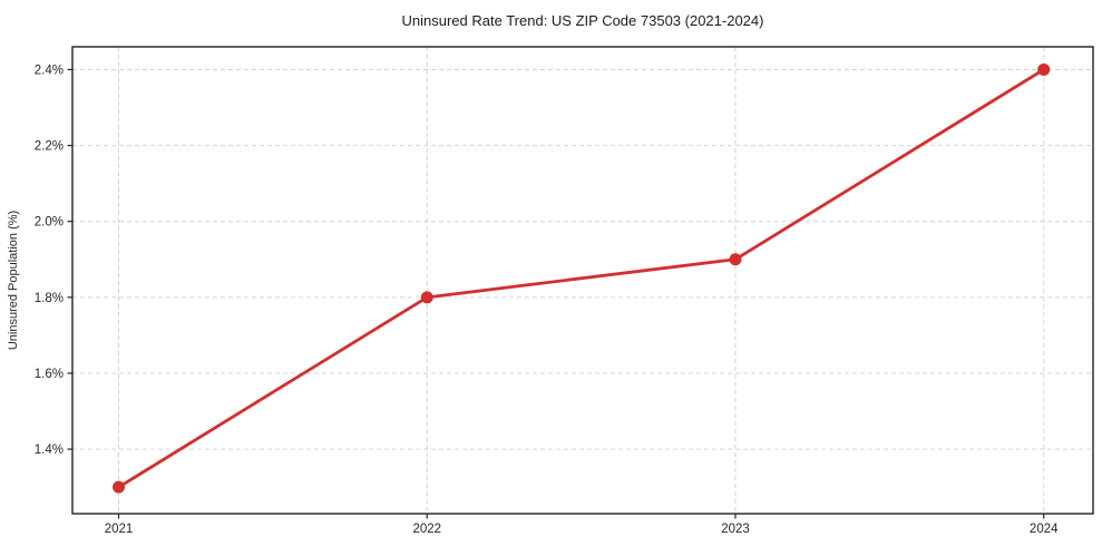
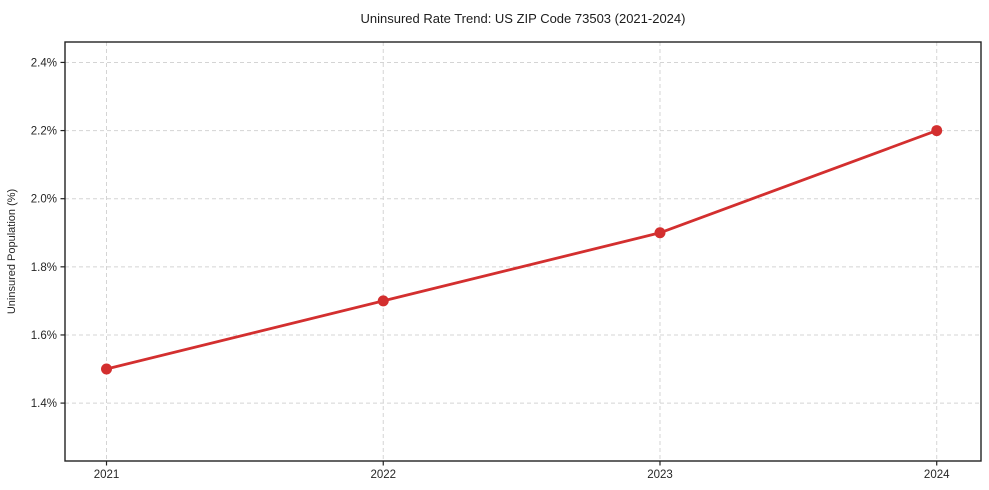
2021: 1.3% -> 1.5%
2022: 1.8% -> 1.7%
2024: 2.4% -> 2.2%
